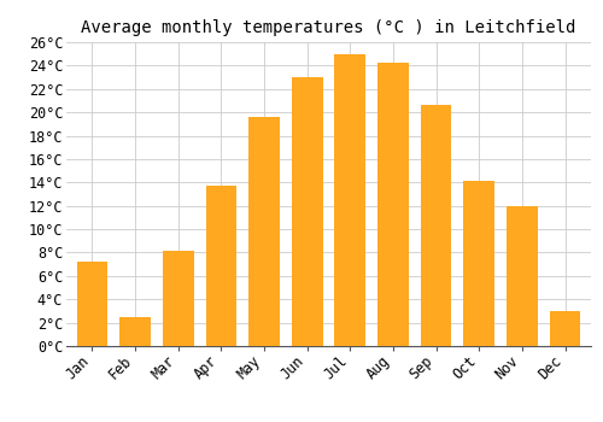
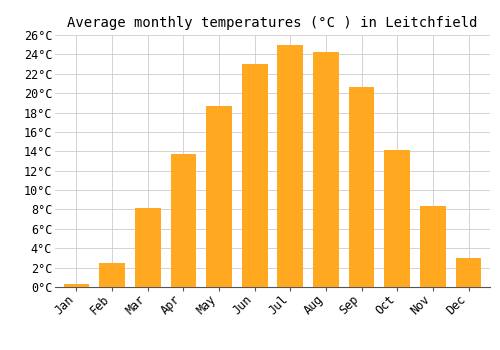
Jan: 7.2°C -> 0.3°C
May: 19.6°C -> 18.7°C
Nov: 12.0°C -> 8.4°C
